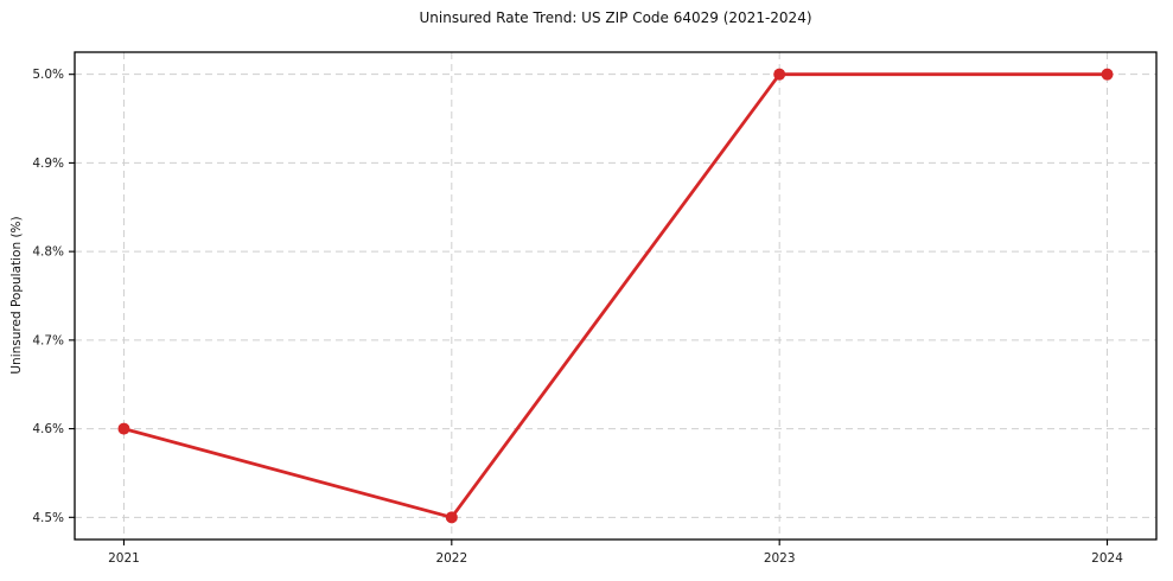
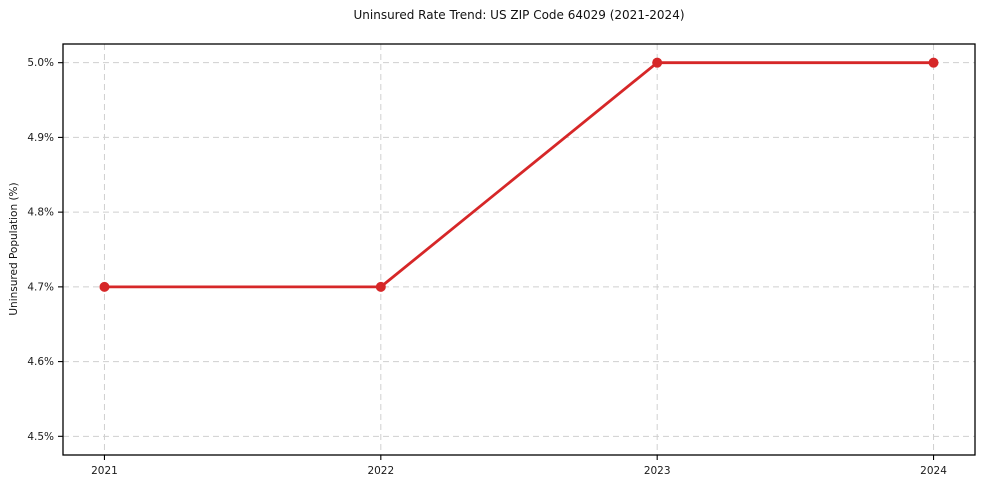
2021: 4.6% -> 4.7%
2022: 4.5% -> 4.7%
